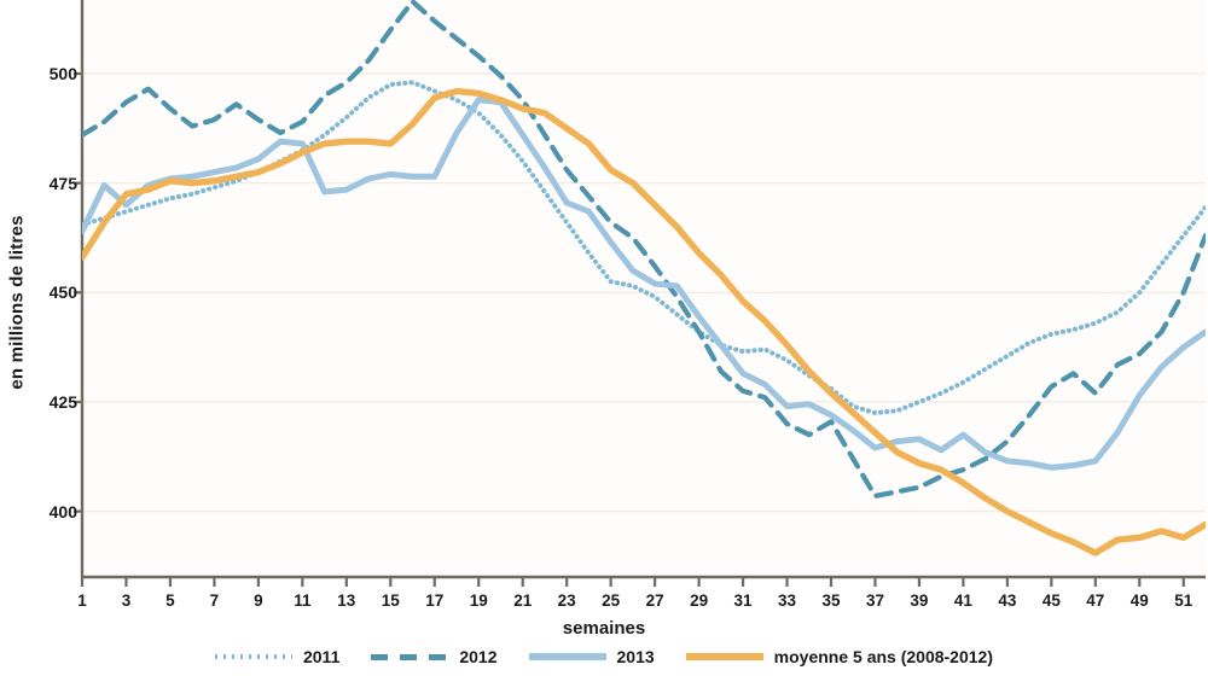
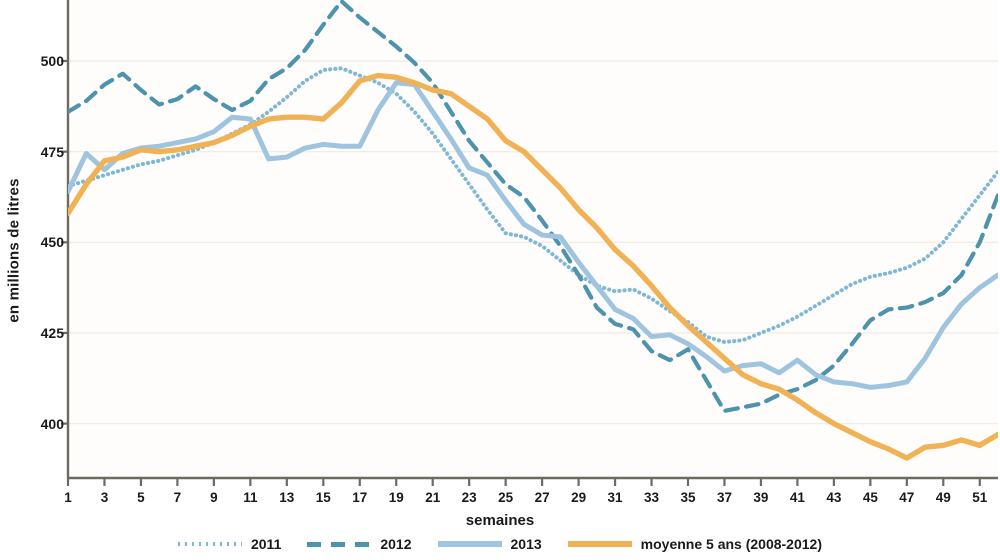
2012/47: 427 -> 432
